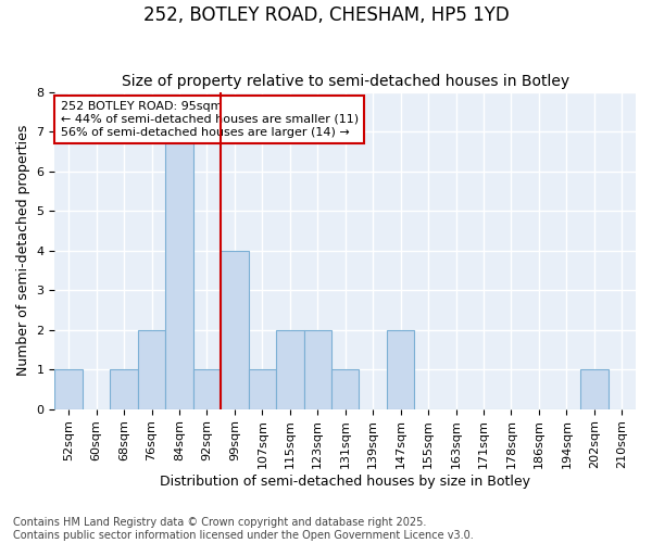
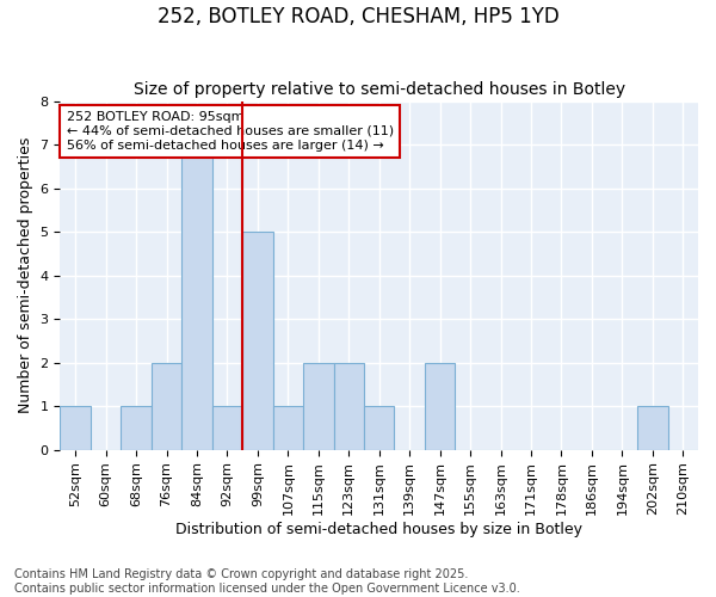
99sqm: 4 -> 5
